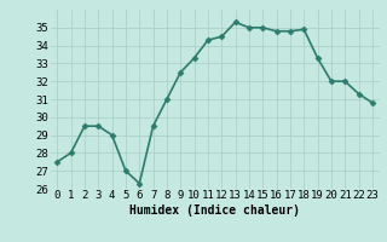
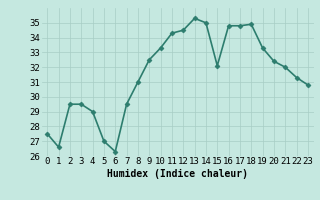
1: 28.0 -> 26.6
15: 35.0 -> 32.1
20: 32.0 -> 32.4
